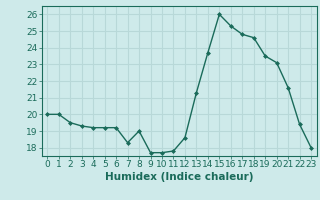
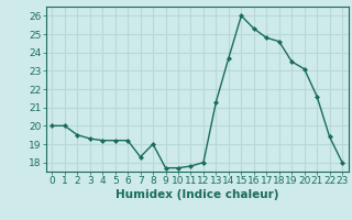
12: 18.6 -> 18.0
